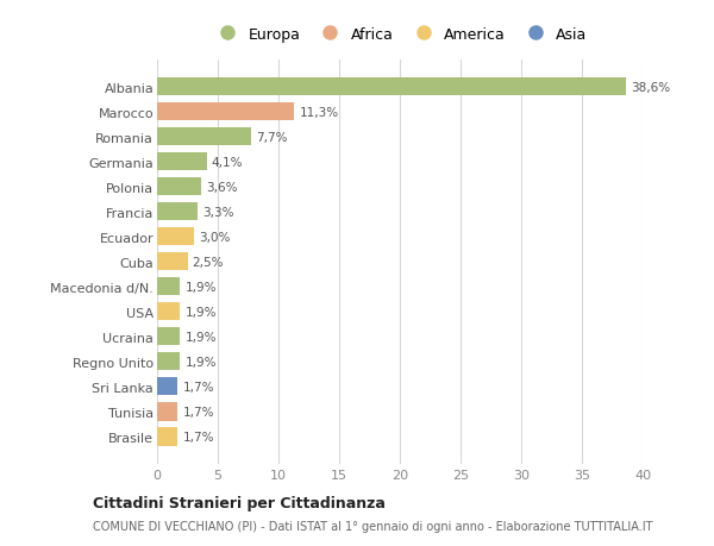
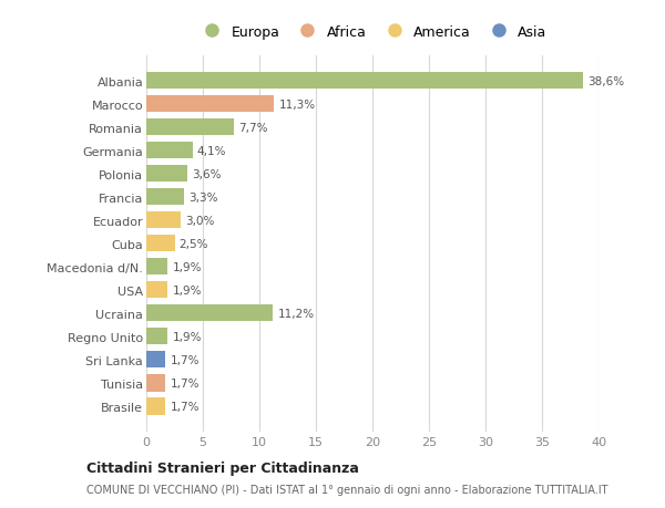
Ucraina: 1,9% -> 11,2%
